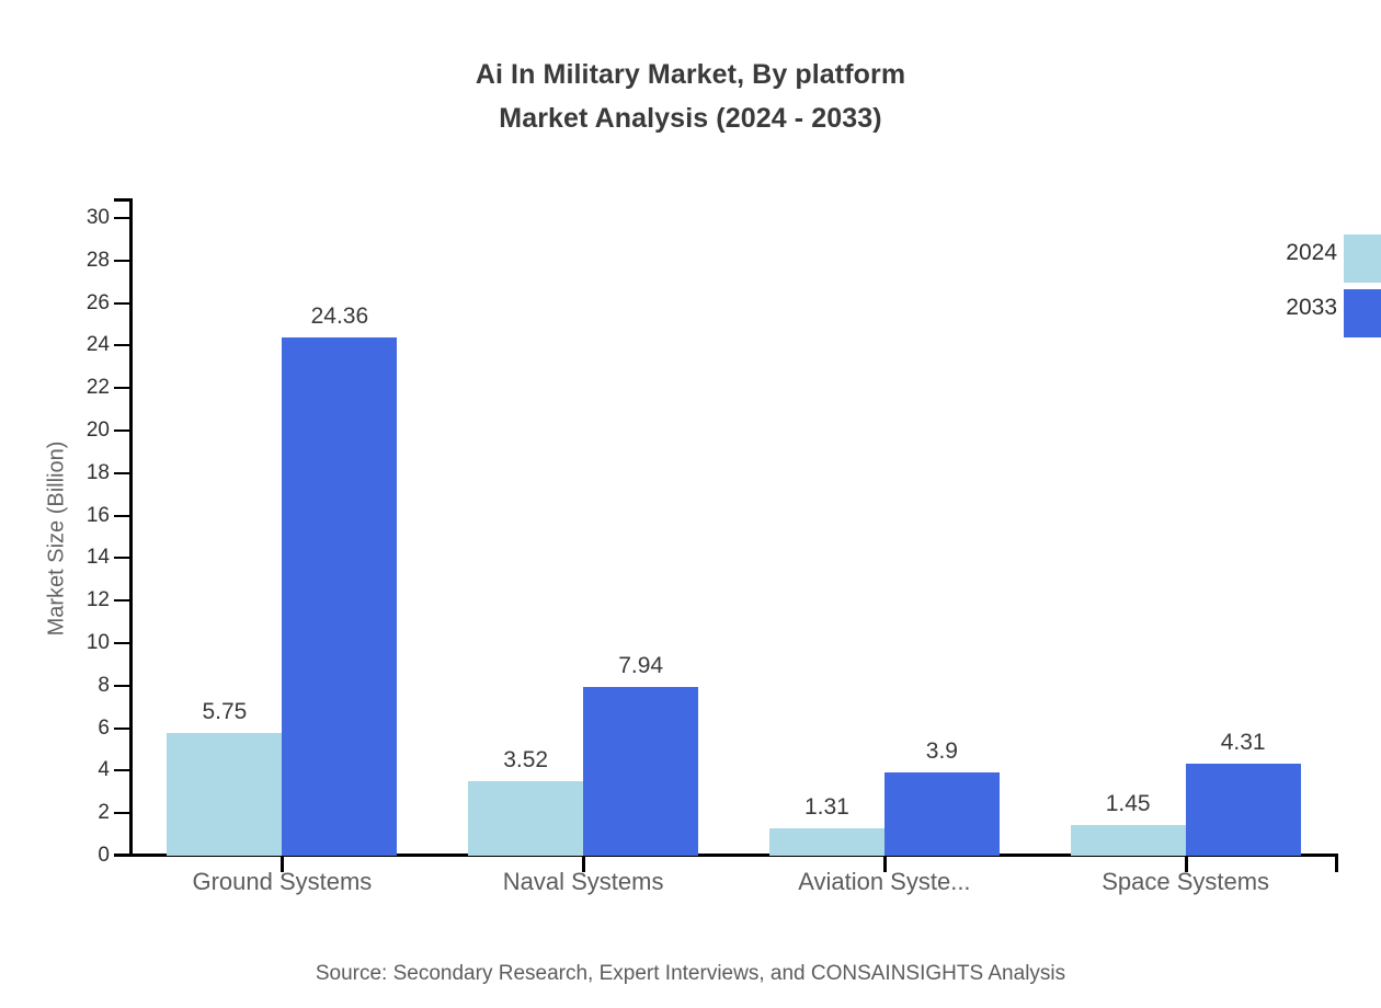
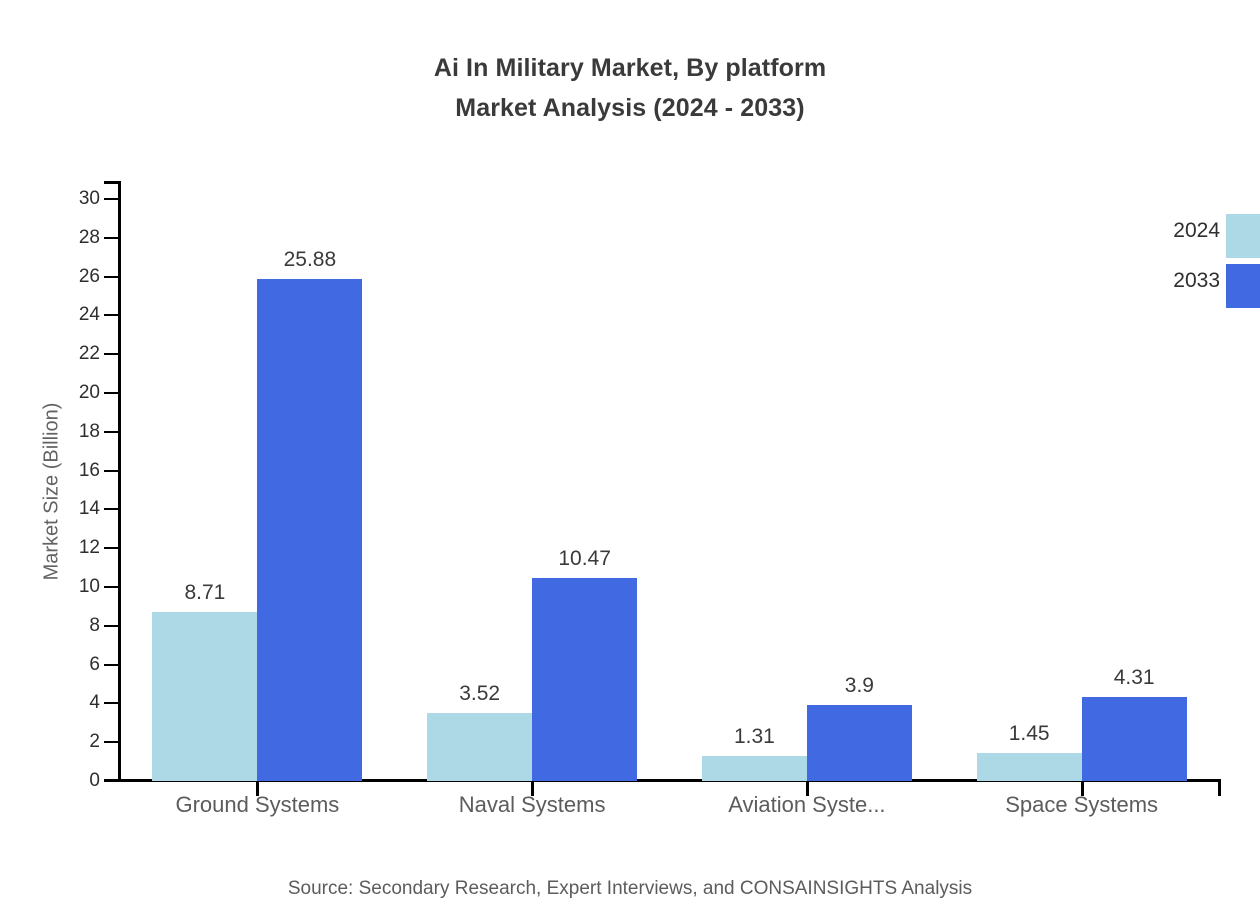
2024/Ground Systems: 5.75 -> 8.71
2033/Ground Systems: 24.36 -> 25.88
2033/Naval Systems: 7.94 -> 10.47
